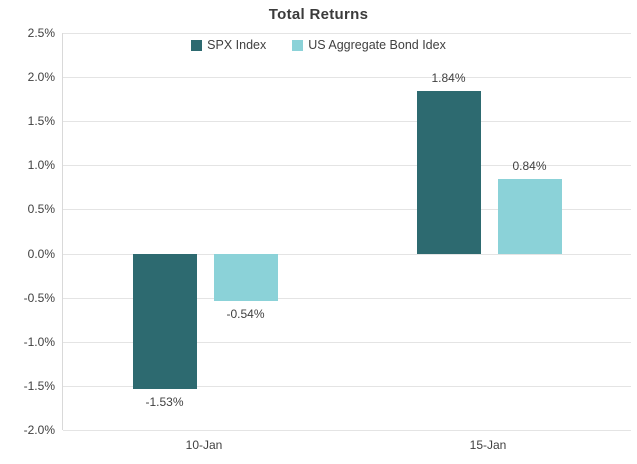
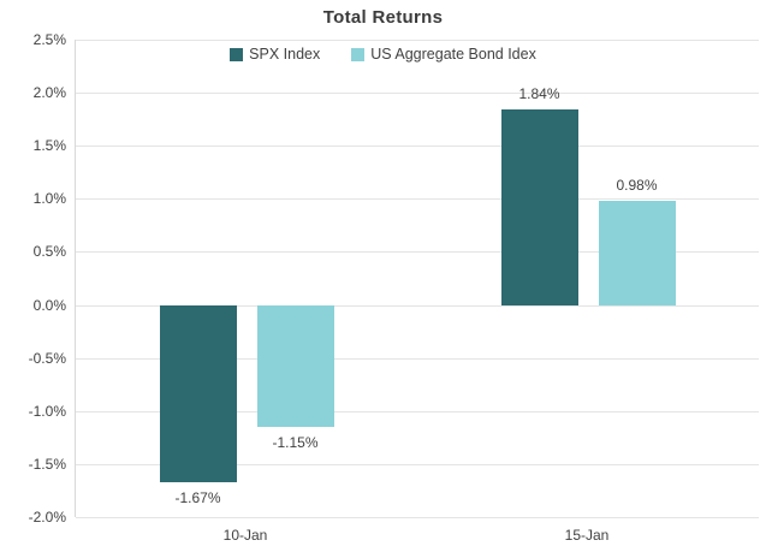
SPX Index/10-Jan: -1.53% -> -1.67%
US Aggregate Bond Idex/10-Jan: -0.54% -> -1.15%
US Aggregate Bond Idex/15-Jan: 0.84% -> 0.98%
